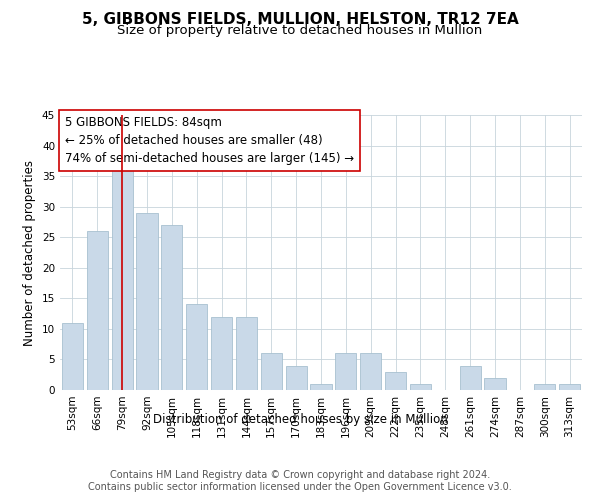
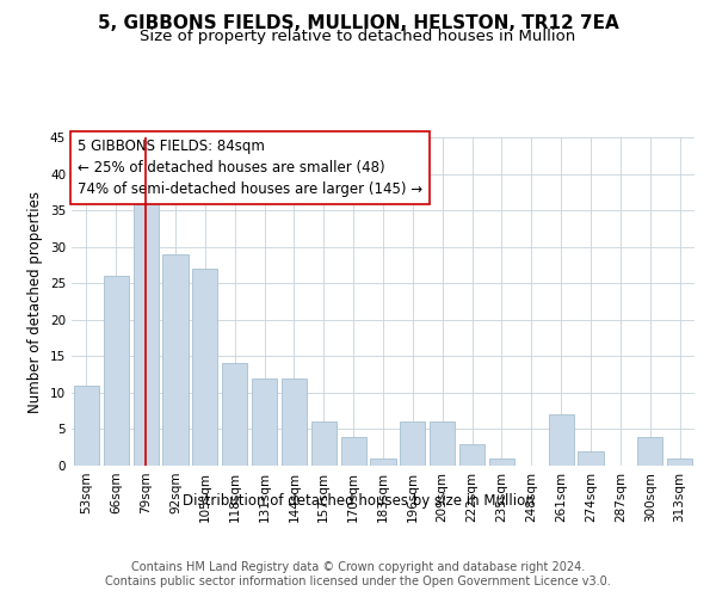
261sqm: 4 -> 7
300sqm: 1 -> 4
